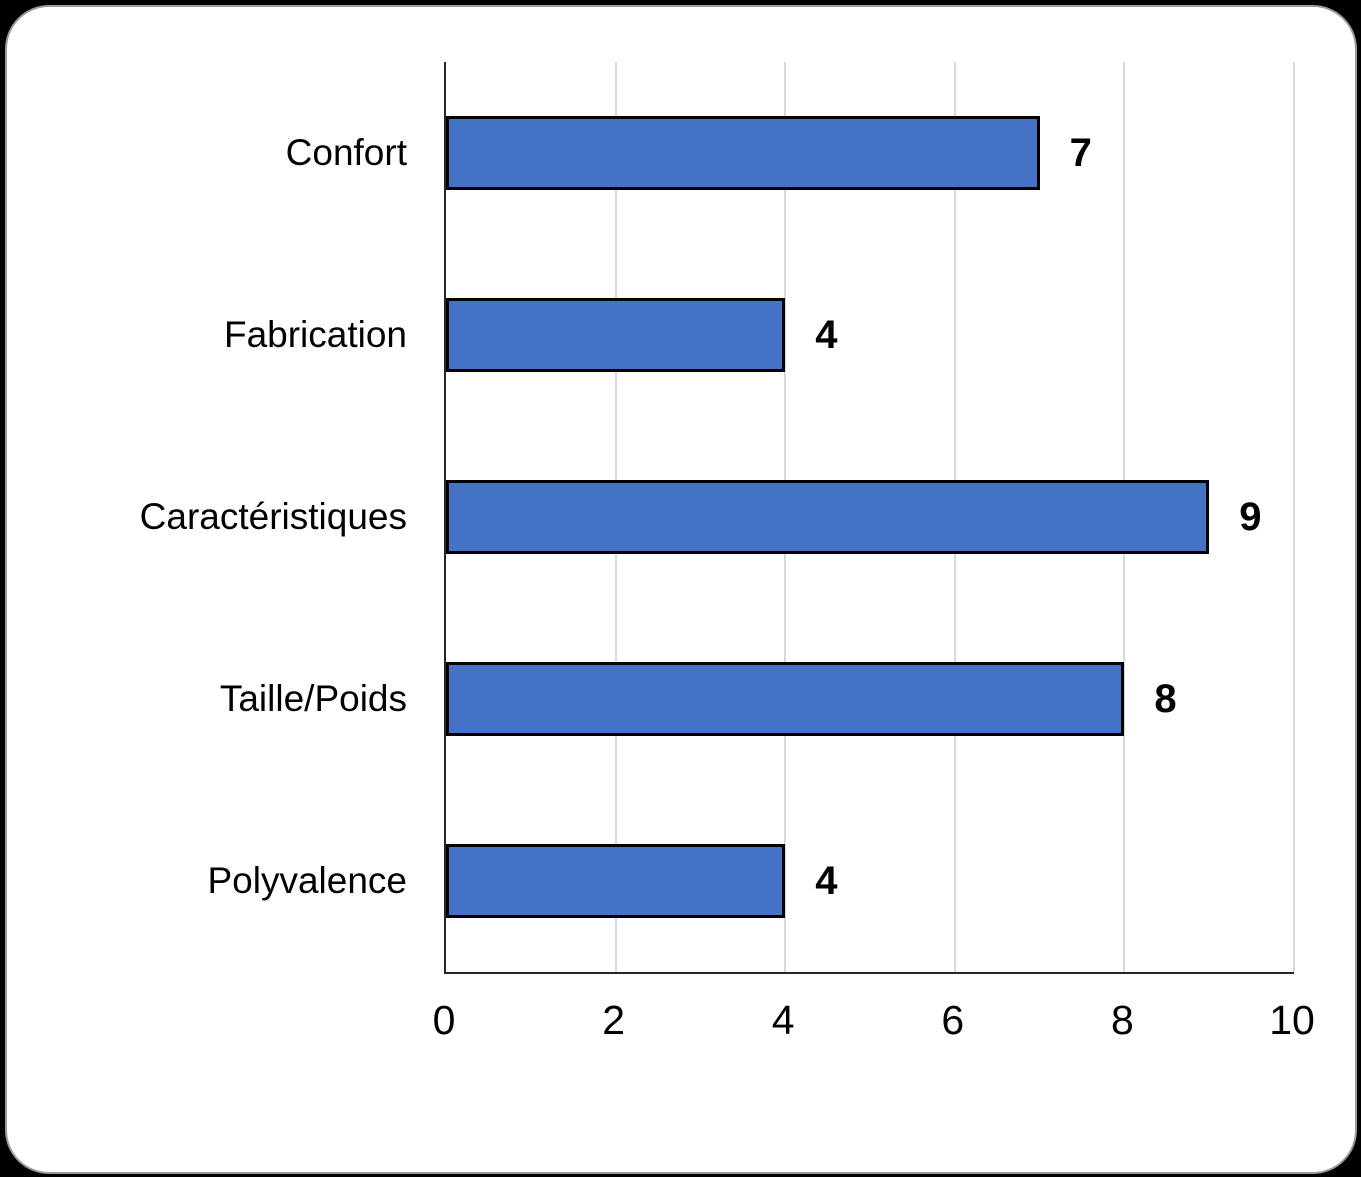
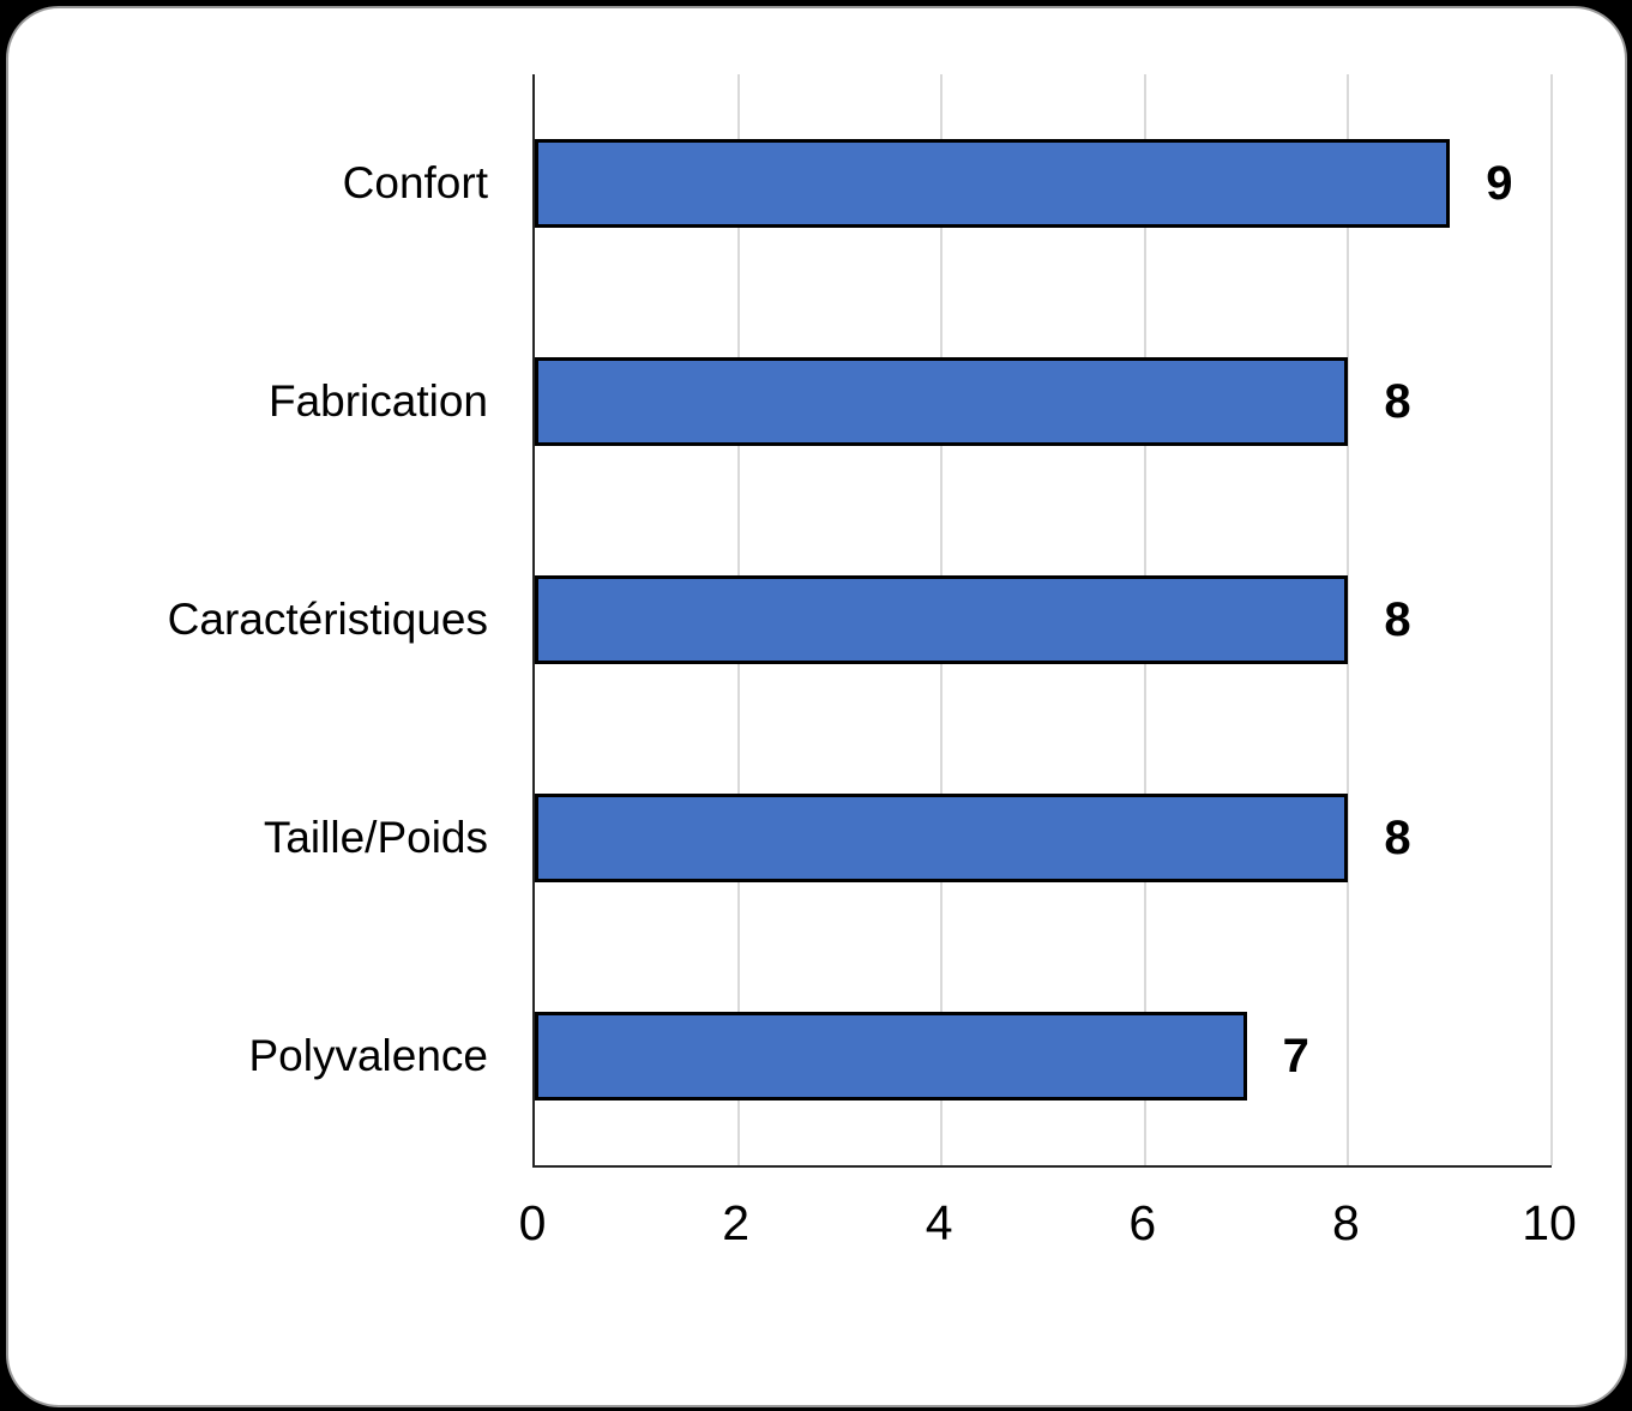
Confort: 7 -> 9
Fabrication: 4 -> 8
Caractéristiques: 9 -> 8
Polyvalence: 4 -> 7
